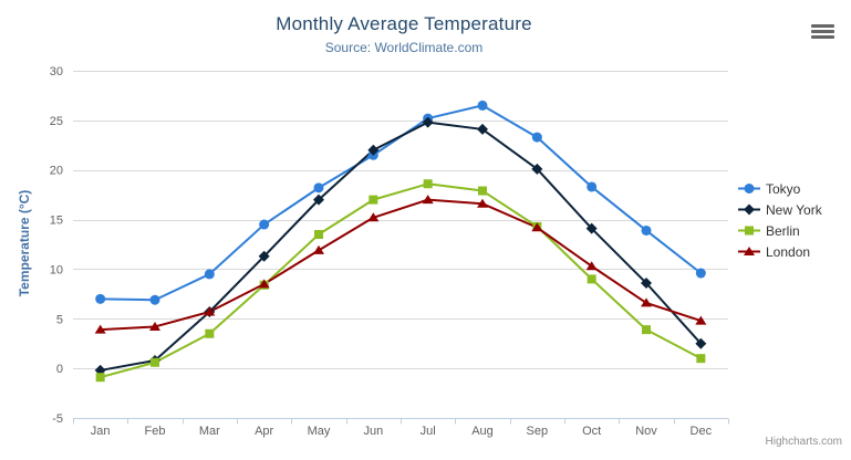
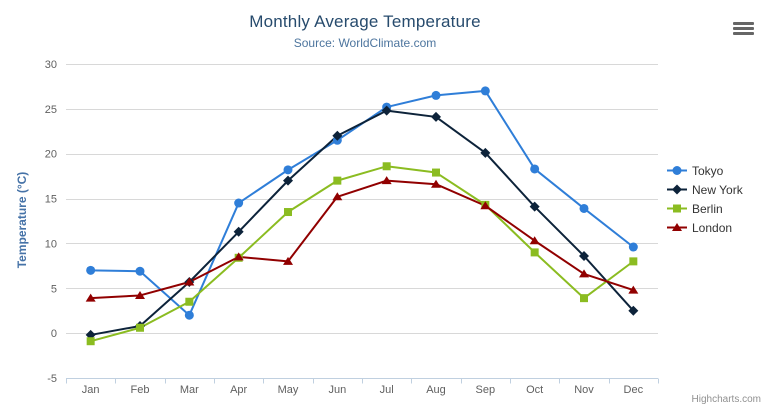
Tokyo/Mar: 10 -> 2
London/May: 12 -> 8
Tokyo/Sep: 23 -> 27
Berlin/Dec: 1 -> 8
